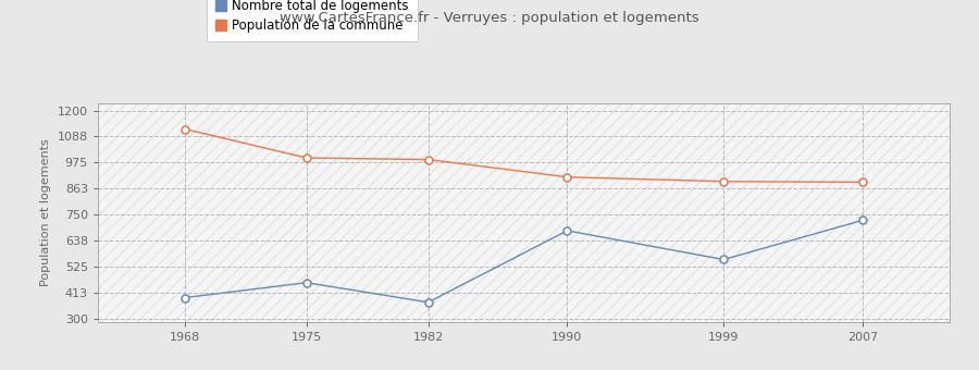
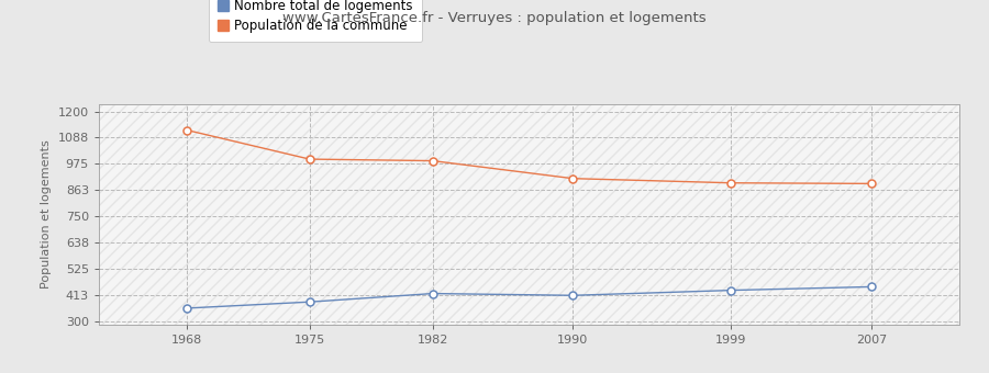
Nombre total de logements/1968: 390 -> 355
Nombre total de logements/1975: 455 -> 382
Nombre total de logements/1982: 370 -> 418
Nombre total de logements/1990: 680 -> 410
Nombre total de logements/1999: 555 -> 432
Nombre total de logements/2007: 725 -> 447
